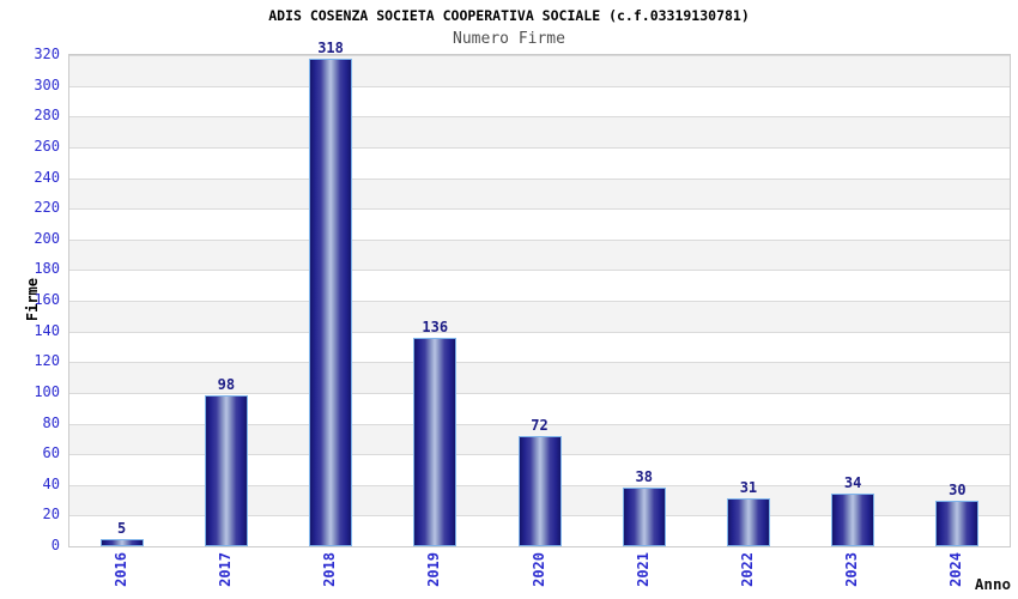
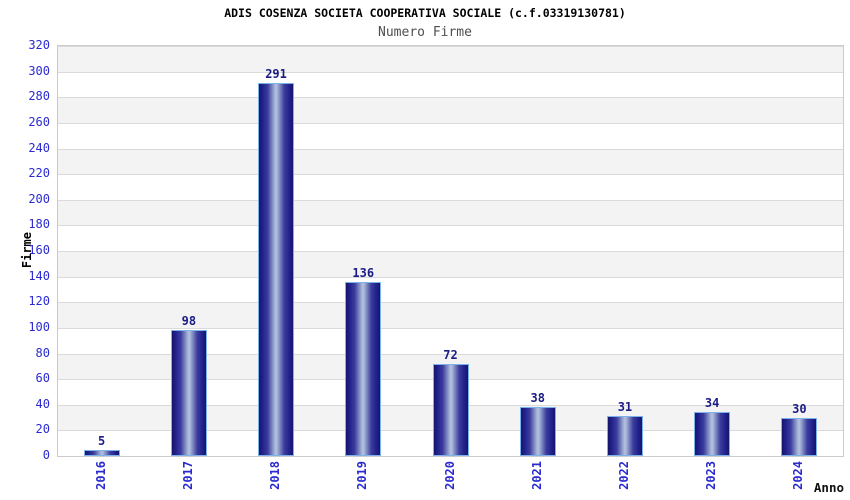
2018: 318 -> 291
